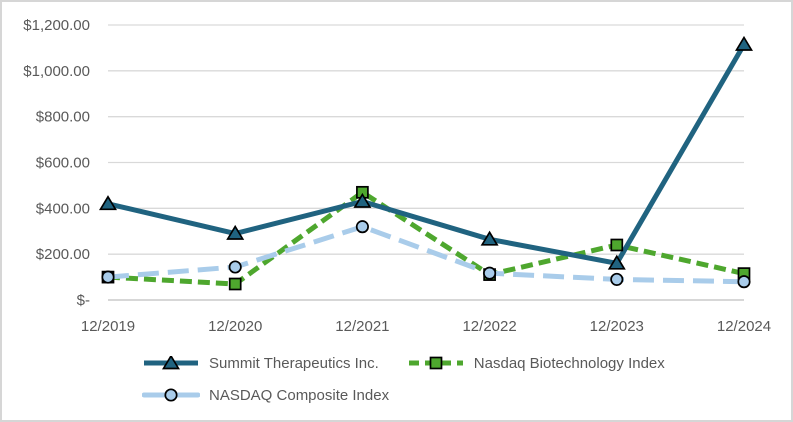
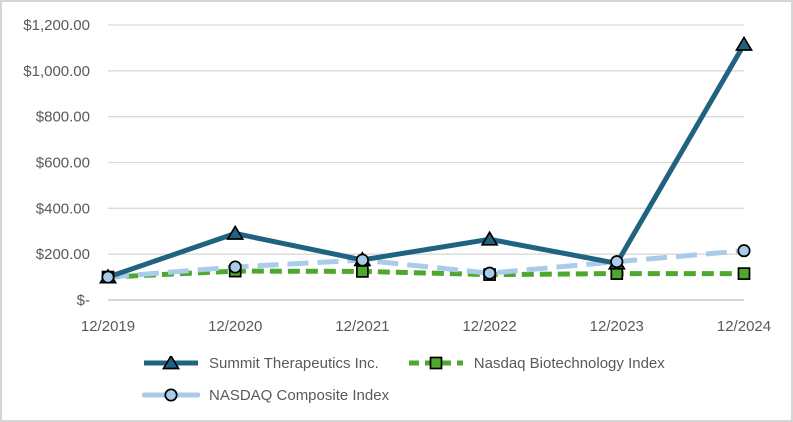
Summit Therapeutics Inc./12/2019: $420 -> $100
Nasdaq Biotechnology Index/12/2020: $70 -> $130
Summit Therapeutics Inc./12/2021: $430 -> $180
Nasdaq Biotechnology Index/12/2021: $470 -> $120
NASDAQ Composite Index/12/2021: $320 -> $170
Nasdaq Biotechnology Index/12/2023: $240 -> $120
NASDAQ Composite Index/12/2023: $90 -> $170
NASDAQ Composite Index/12/2024: $80 -> $220
